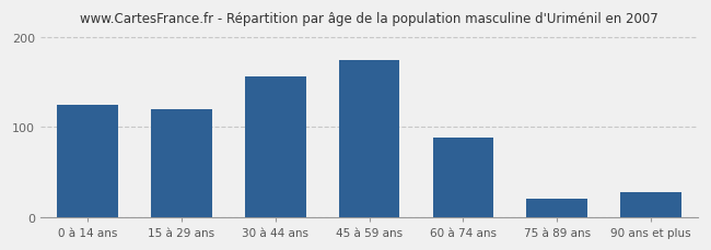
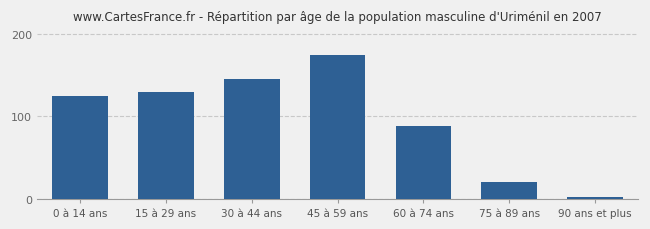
15 à 29 ans: 120 -> 130
30 à 44 ans: 156 -> 145
90 ans et plus: 28 -> 2
